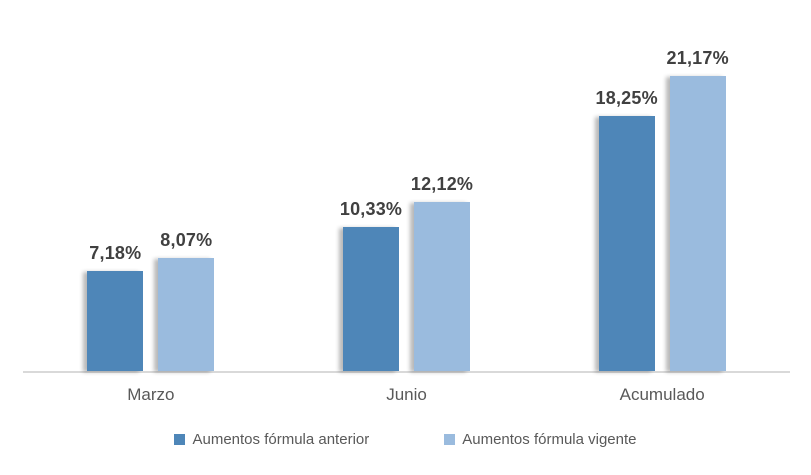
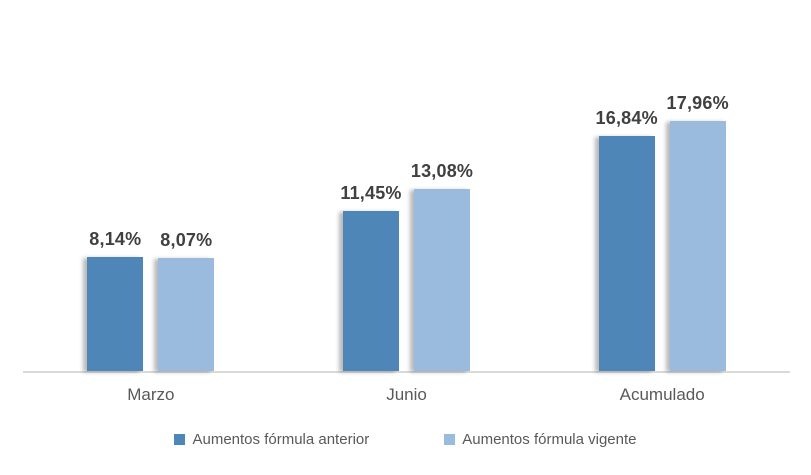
Aumentos fórmula anterior/Marzo: 7,18% -> 8,14%
Aumentos fórmula anterior/Junio: 10,33% -> 11,45%
Aumentos fórmula vigente/Junio: 12,12% -> 13,08%
Aumentos fórmula anterior/Acumulado: 18,25% -> 16,84%
Aumentos fórmula vigente/Acumulado: 21,17% -> 17,96%
